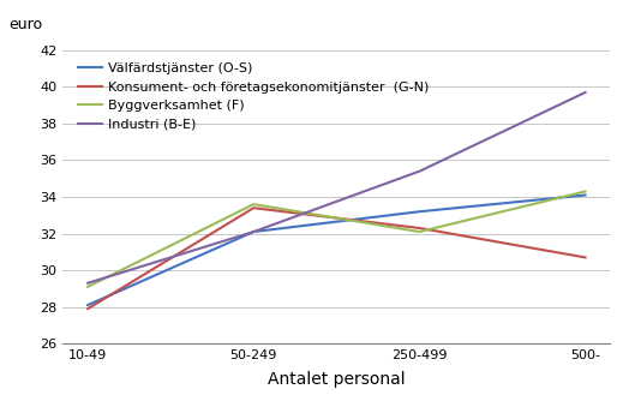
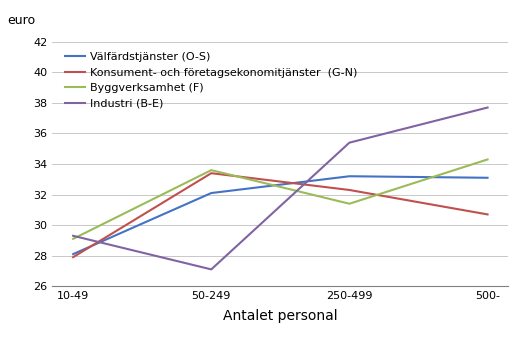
Industri (B-E)/50-249: 32.1 -> 27.1
Byggverksamhet (F)/250-499: 32.1 -> 31.4
Välfärdstjänster (O-S)/500-: 34.1 -> 33.1
Industri (B-E)/500-: 39.7 -> 37.7
